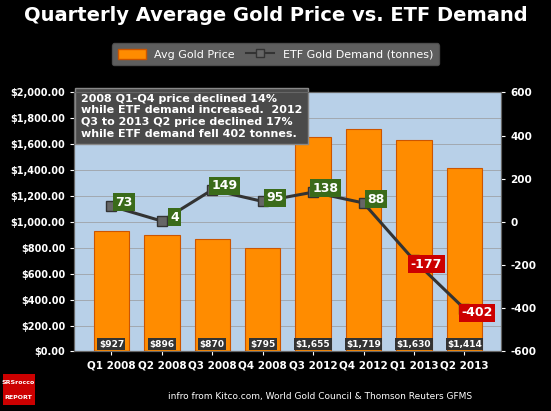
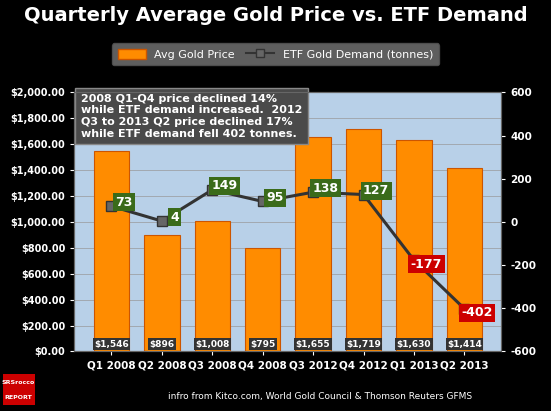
Avg Gold Price/Q1 2008: $927 -> $1,546
Avg Gold Price/Q3 2008: $870 -> $1,008
ETF Gold Demand (tonnes)/Q4 2012: 88 -> 127
